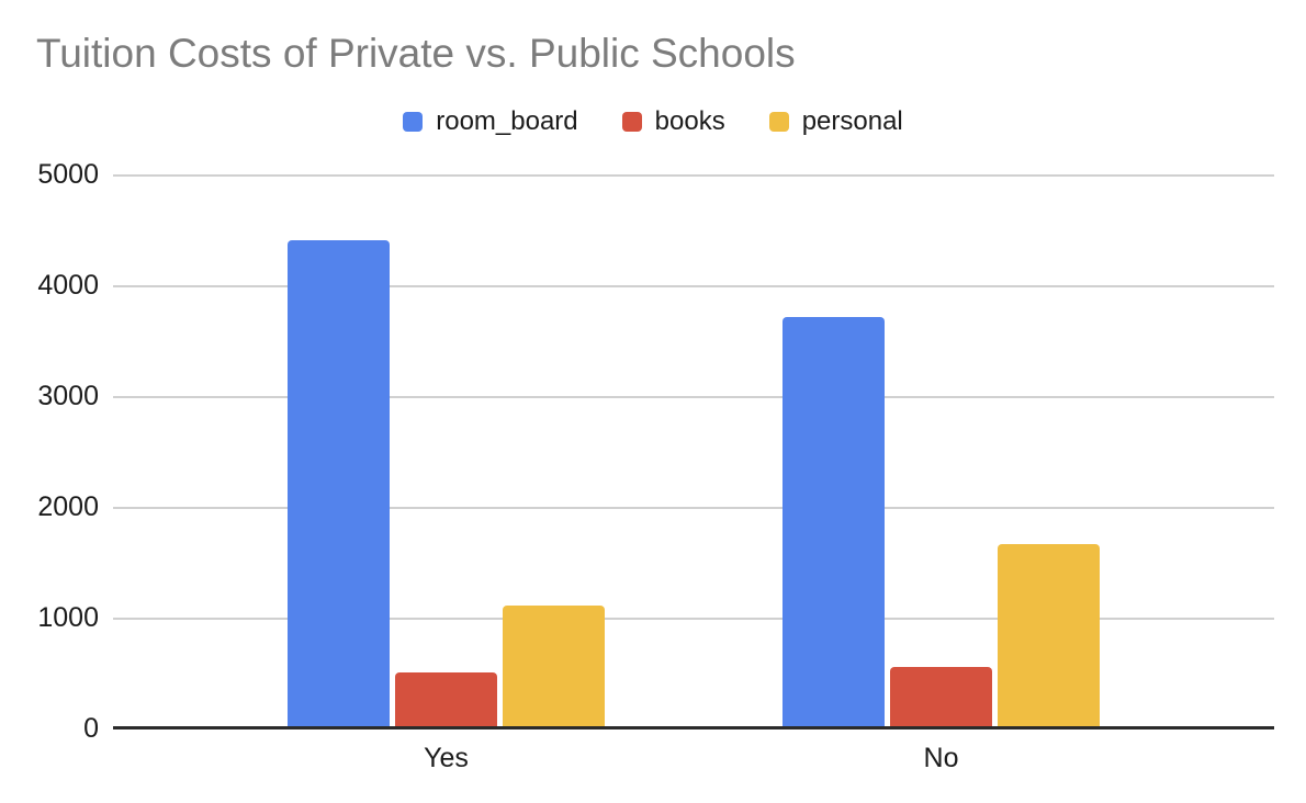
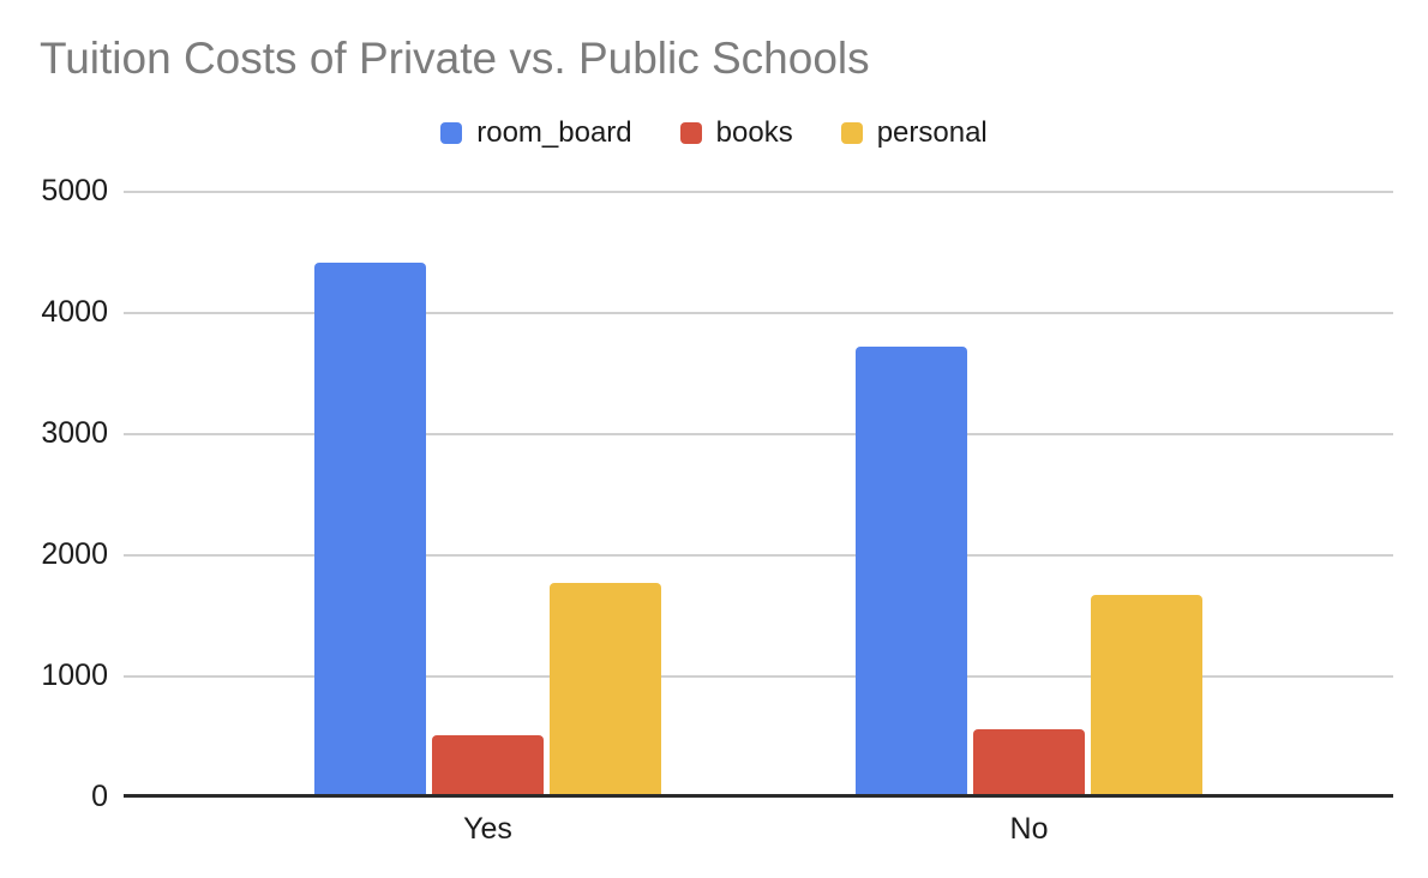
personal/Yes: 1080 -> 1740
